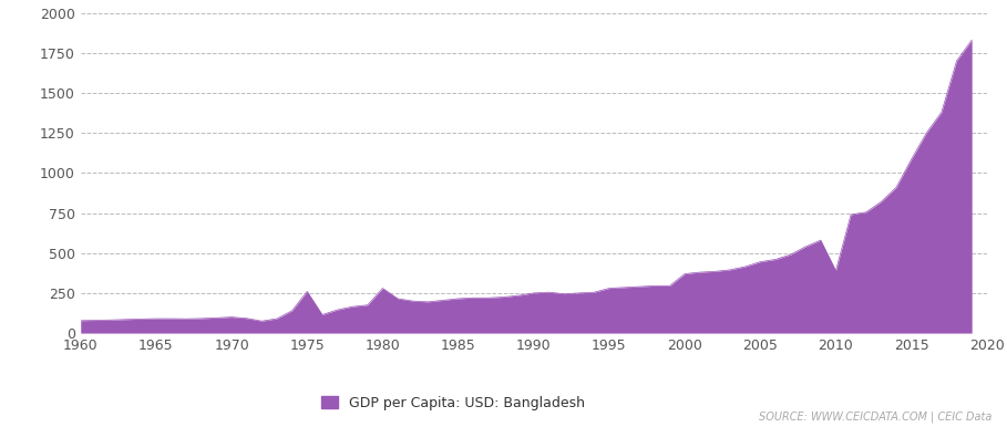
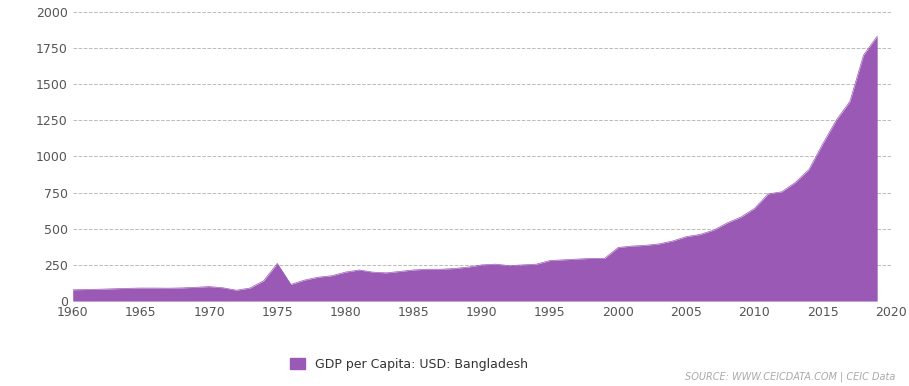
1980: 280 -> 200
2010: 390 -> 640
